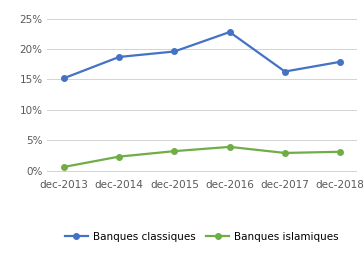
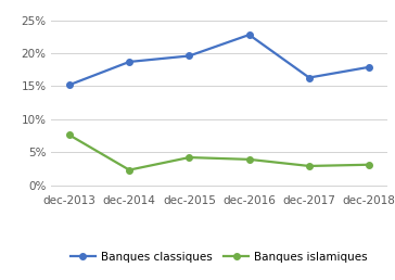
Banques islamiques/dec-2013: 0.6% -> 7.6%
Banques islamiques/dec-2015: 3.2% -> 4.2%
